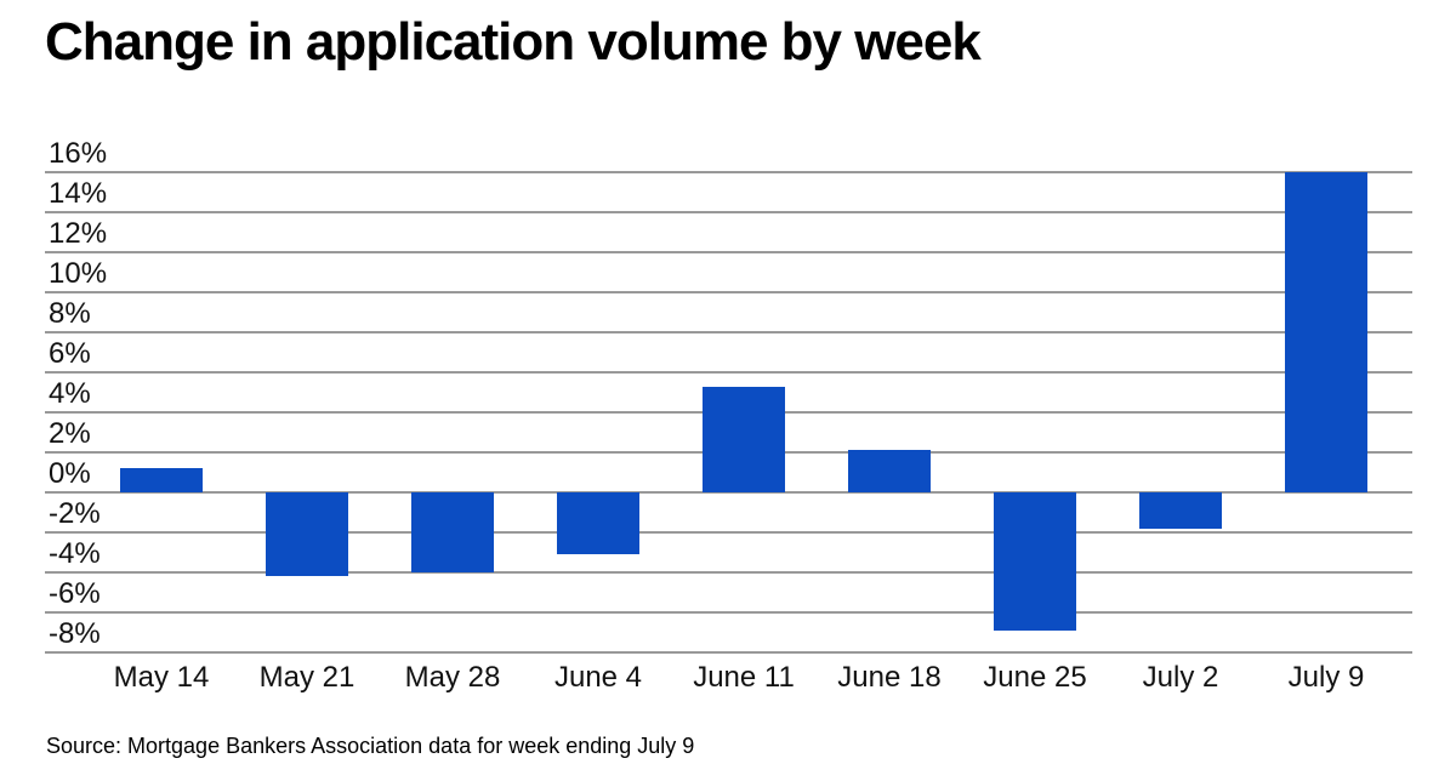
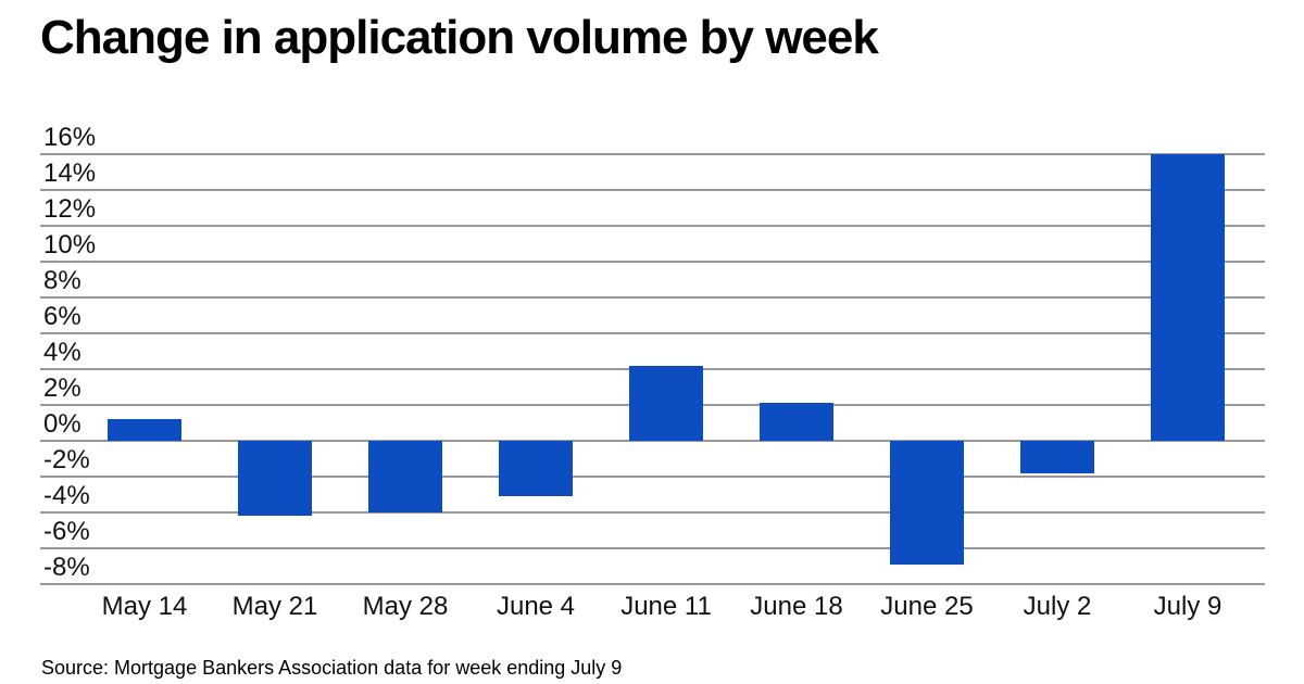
June 11: 5.3% -> 4.2%
